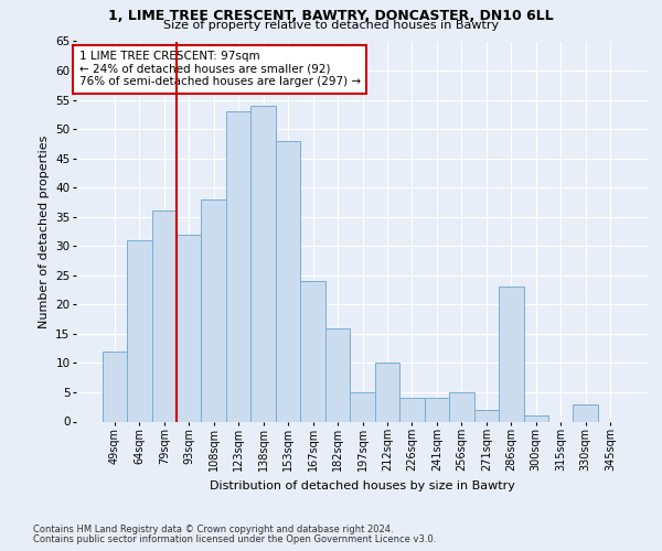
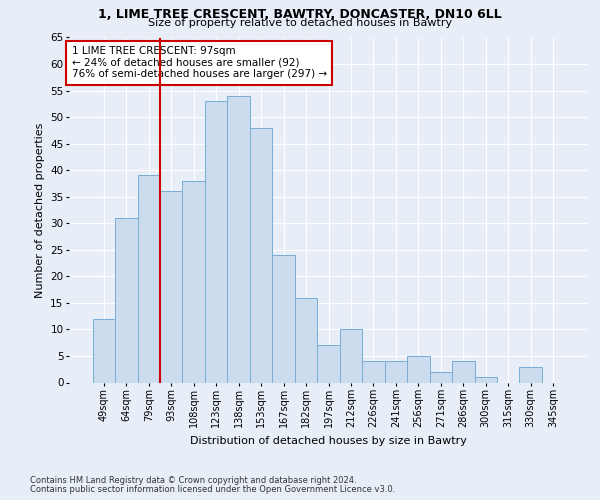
79sqm: 36 -> 39
93sqm: 32 -> 36
197sqm: 5 -> 7
286sqm: 23 -> 4
